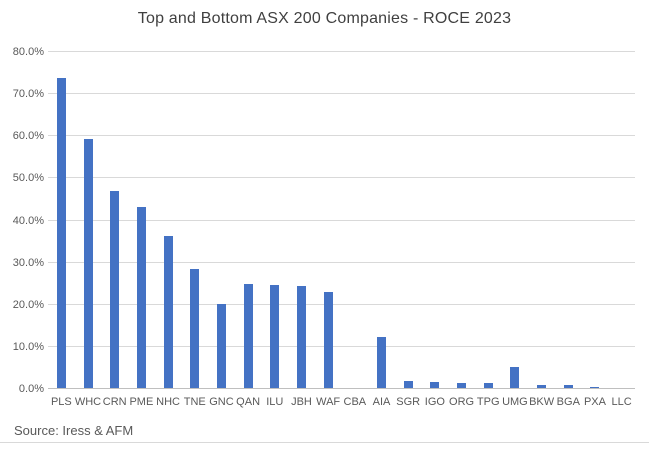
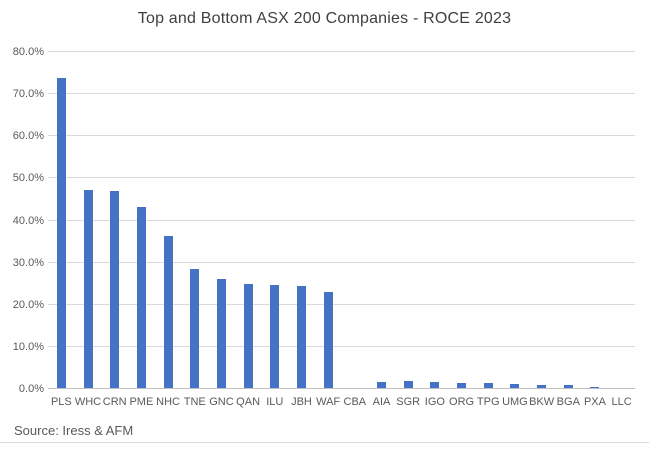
WHC: 59% -> 47%
GNC: 20% -> 26%
AIA: 12% -> 2%
UMG: 5% -> 1%
